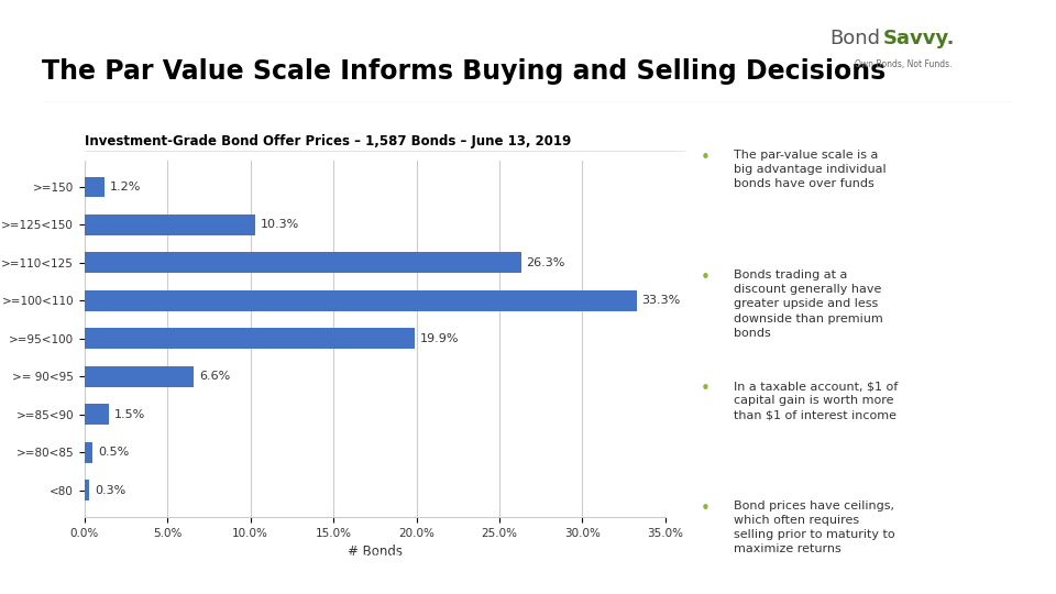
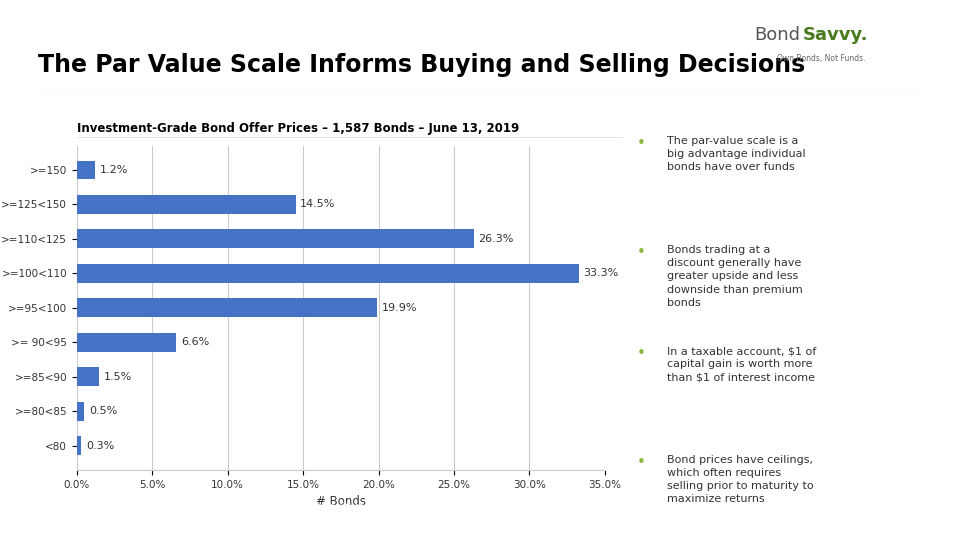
>=125<150: 10.3% -> 14.5%
